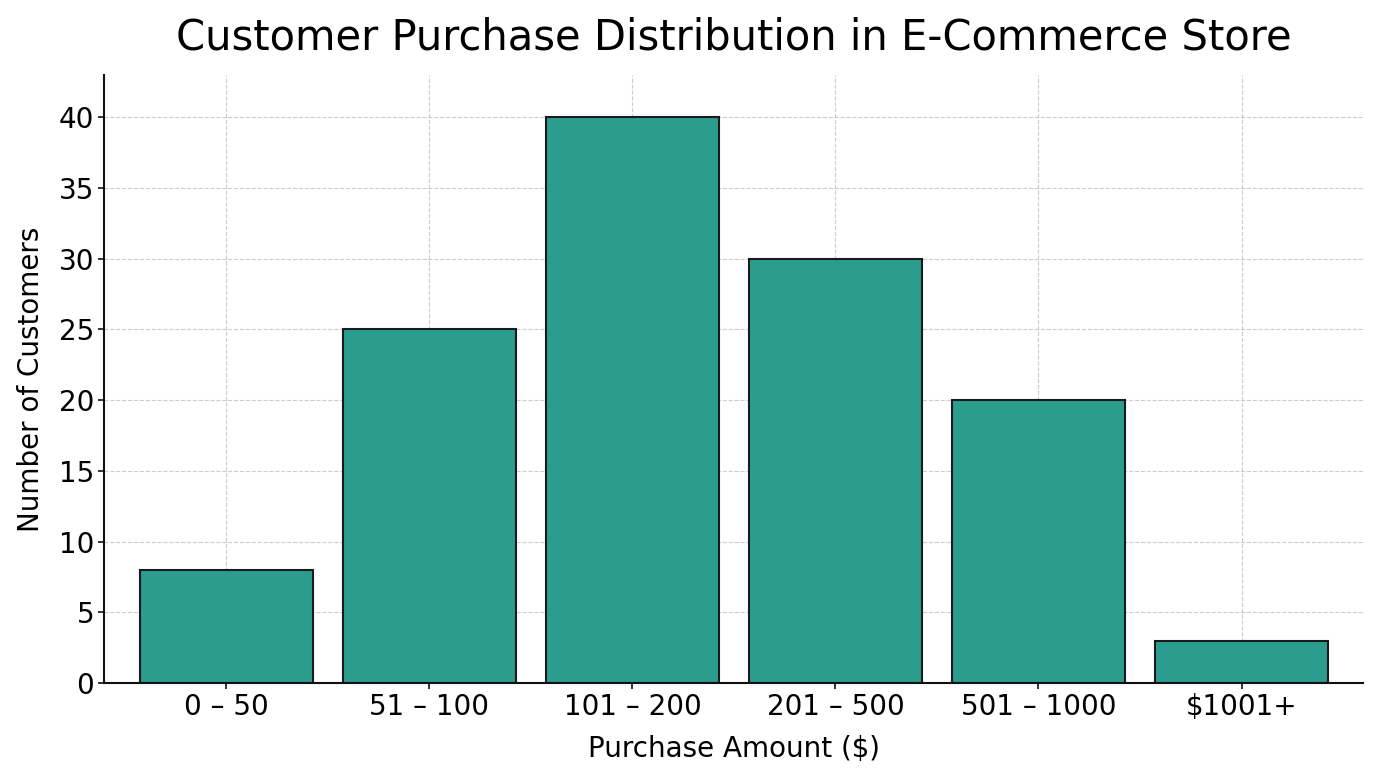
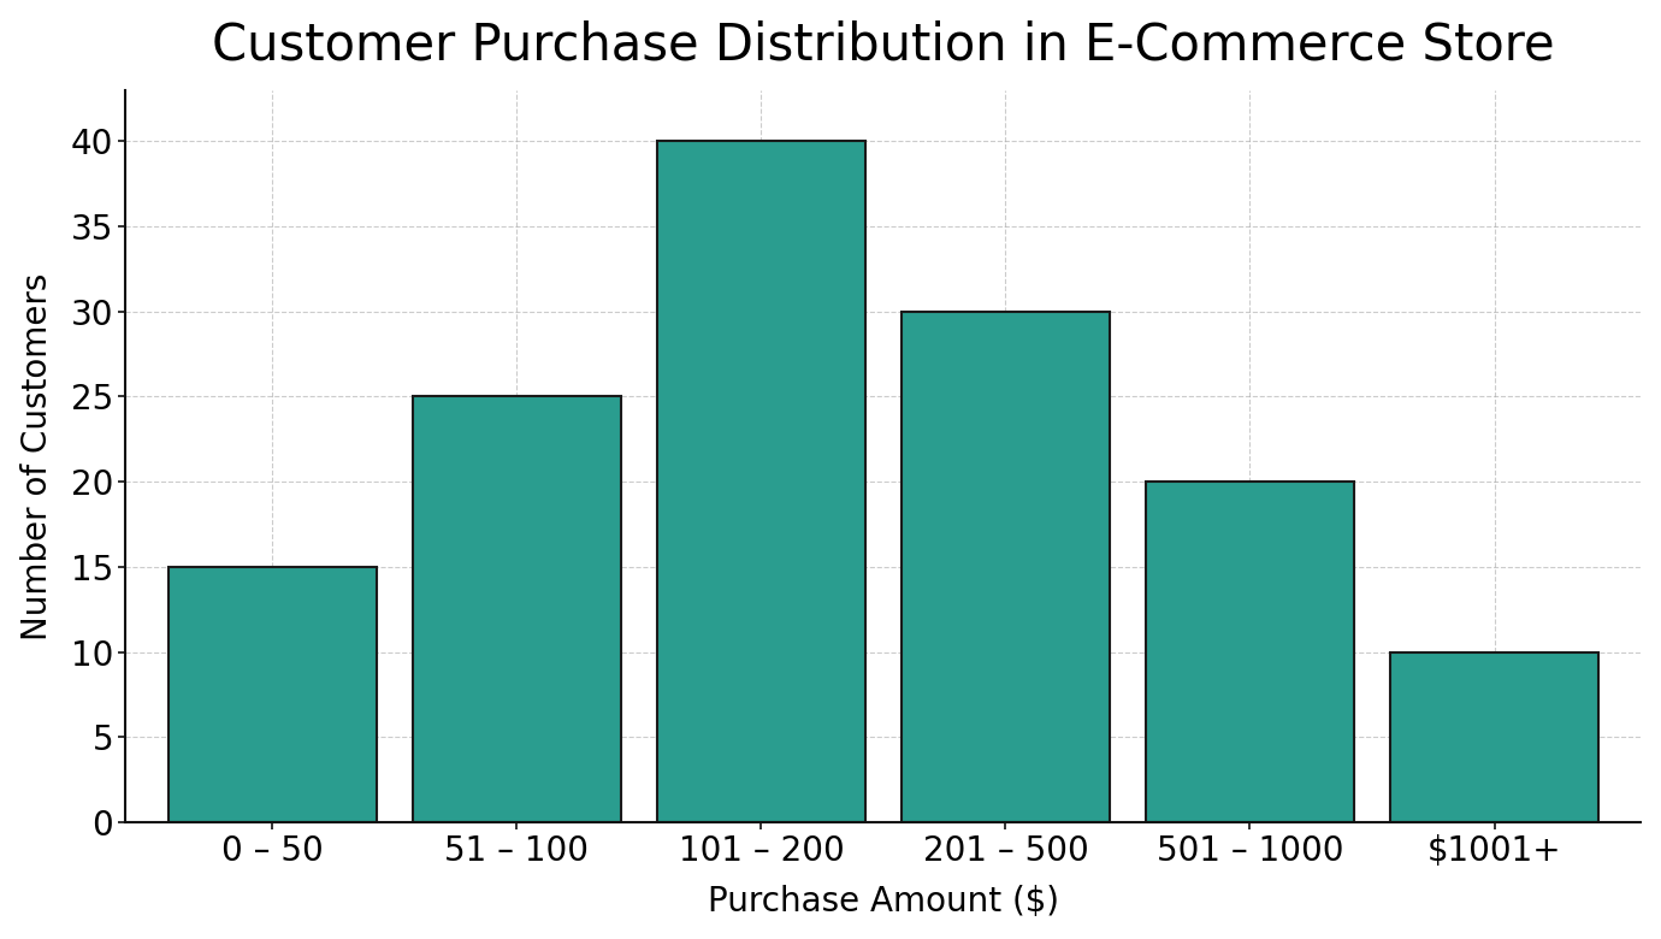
0 – 50: 8 -> 15
$1001+: 3 -> 10
